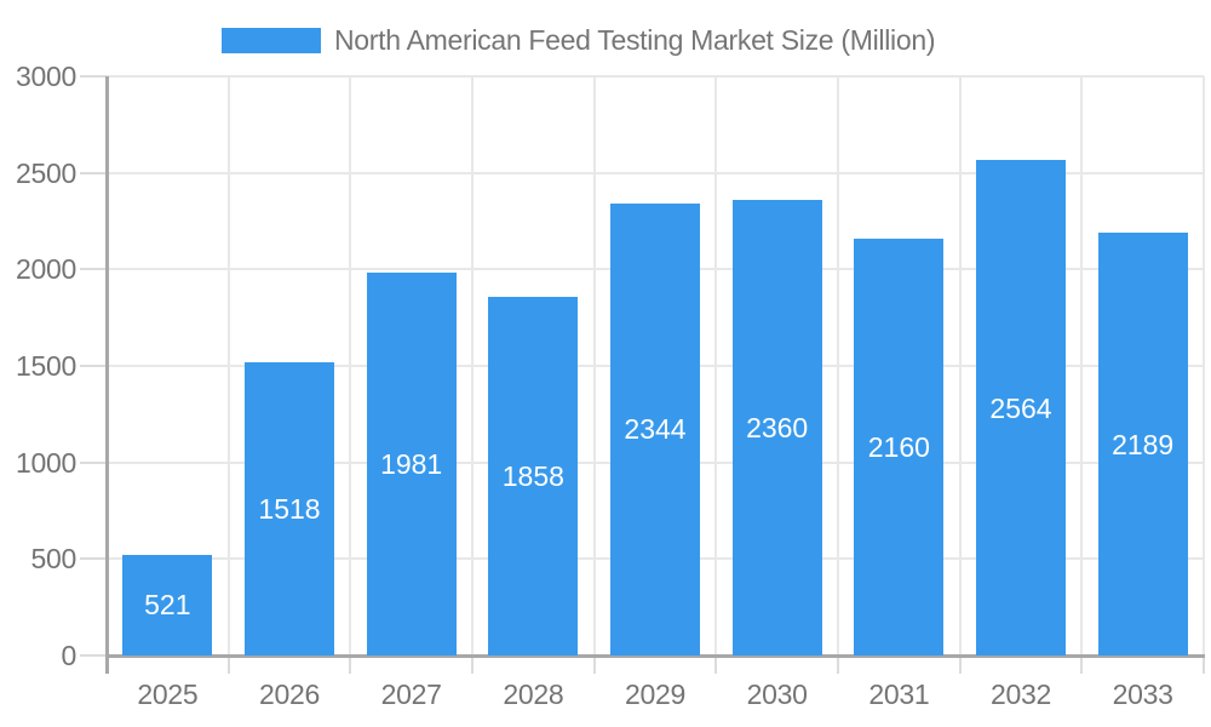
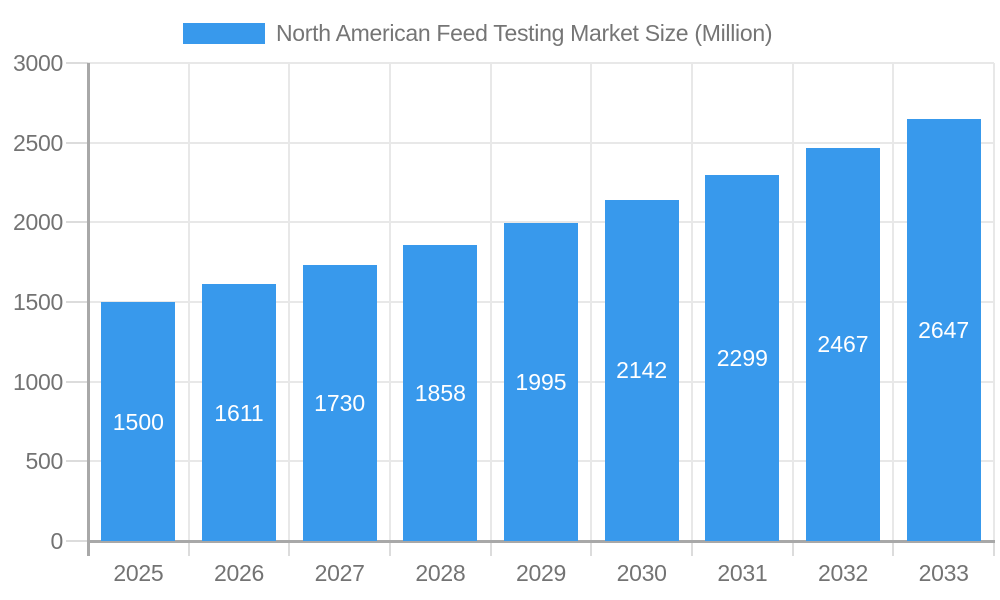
2025: 521 -> 1500
2026: 1518 -> 1611
2027: 1981 -> 1730
2029: 2344 -> 1995
2030: 2360 -> 2142
2031: 2160 -> 2299
2032: 2564 -> 2467
2033: 2189 -> 2647
